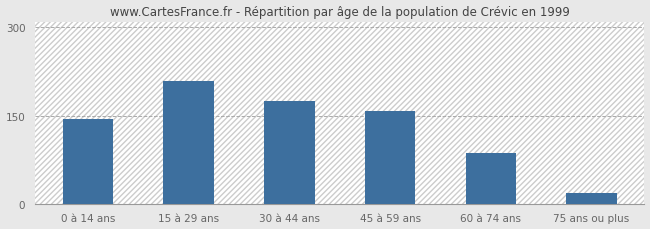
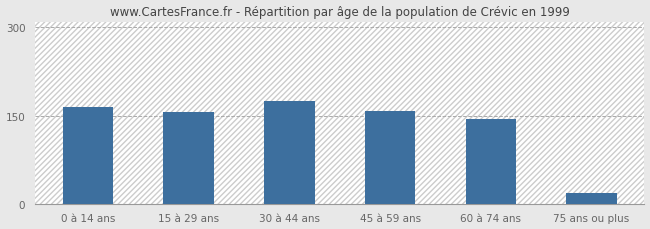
0 à 14 ans: 144 -> 165
15 à 29 ans: 208 -> 156
60 à 74 ans: 86 -> 144
